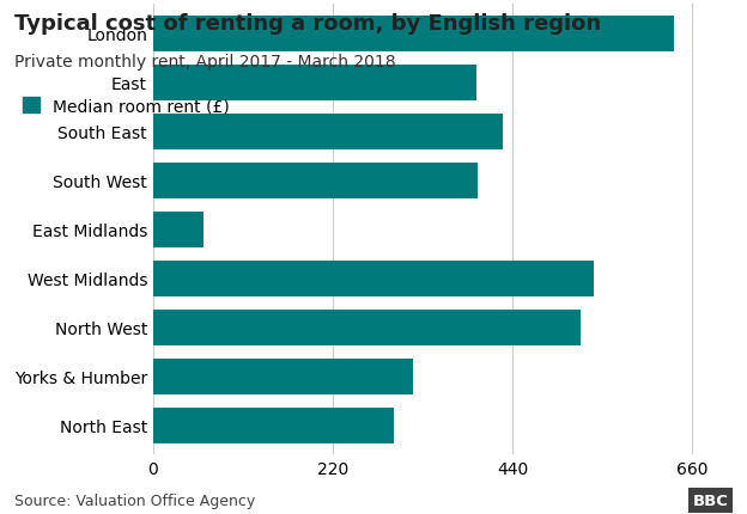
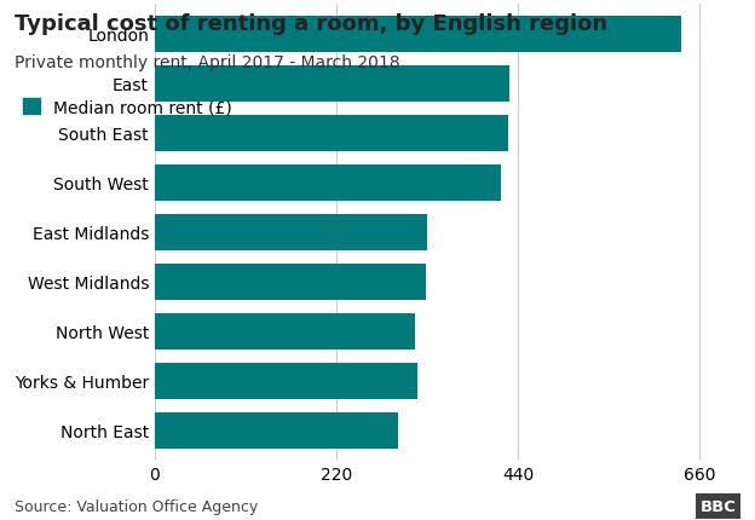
East: 396 -> 430
South West: 398 -> 420
East Midlands: 62 -> 330
West Midlands: 540 -> 328
North West: 524 -> 315
